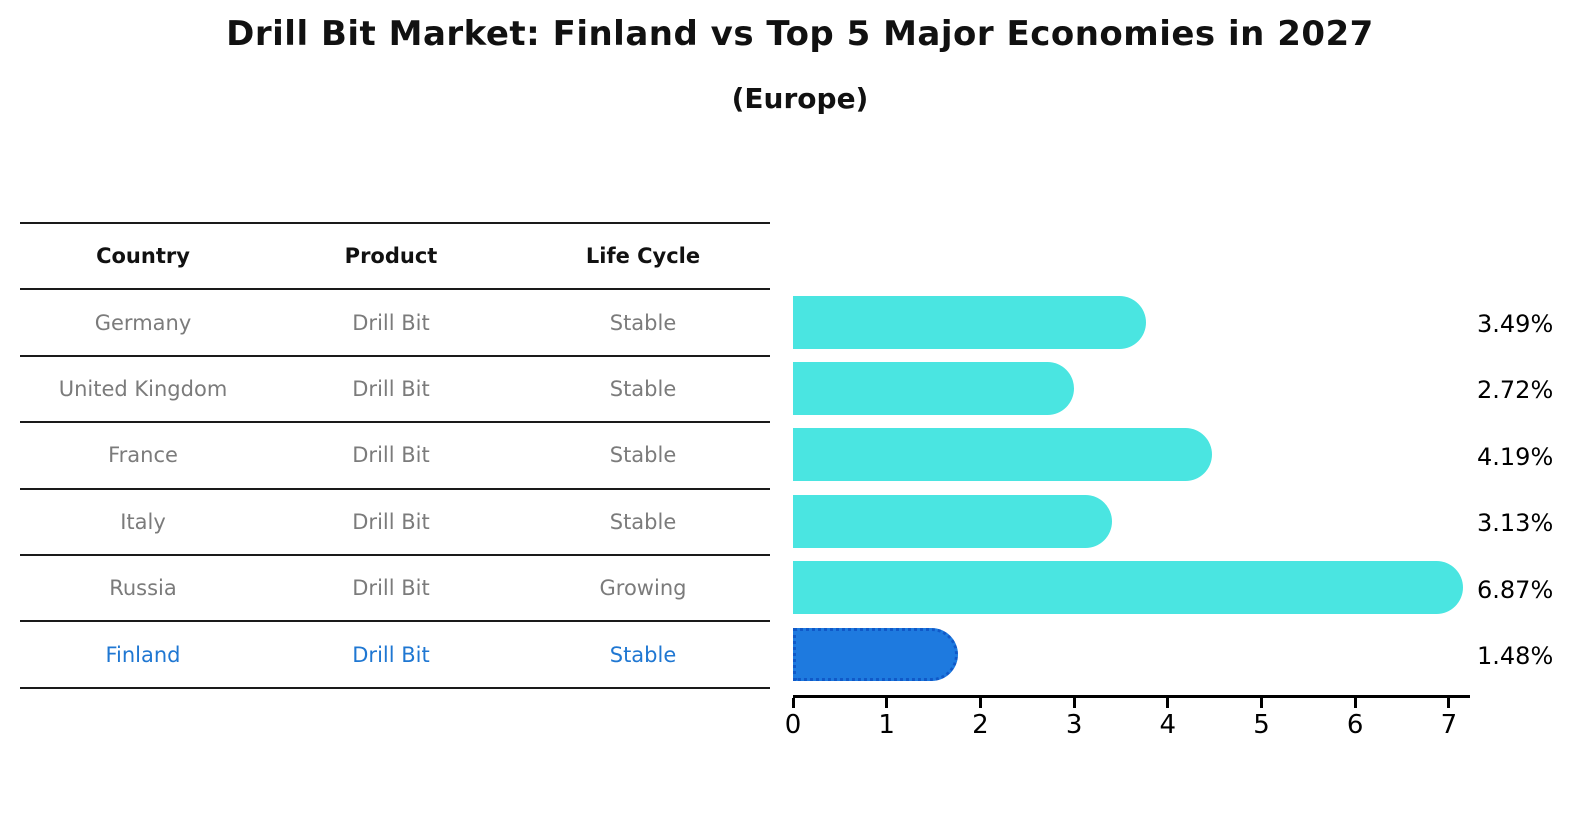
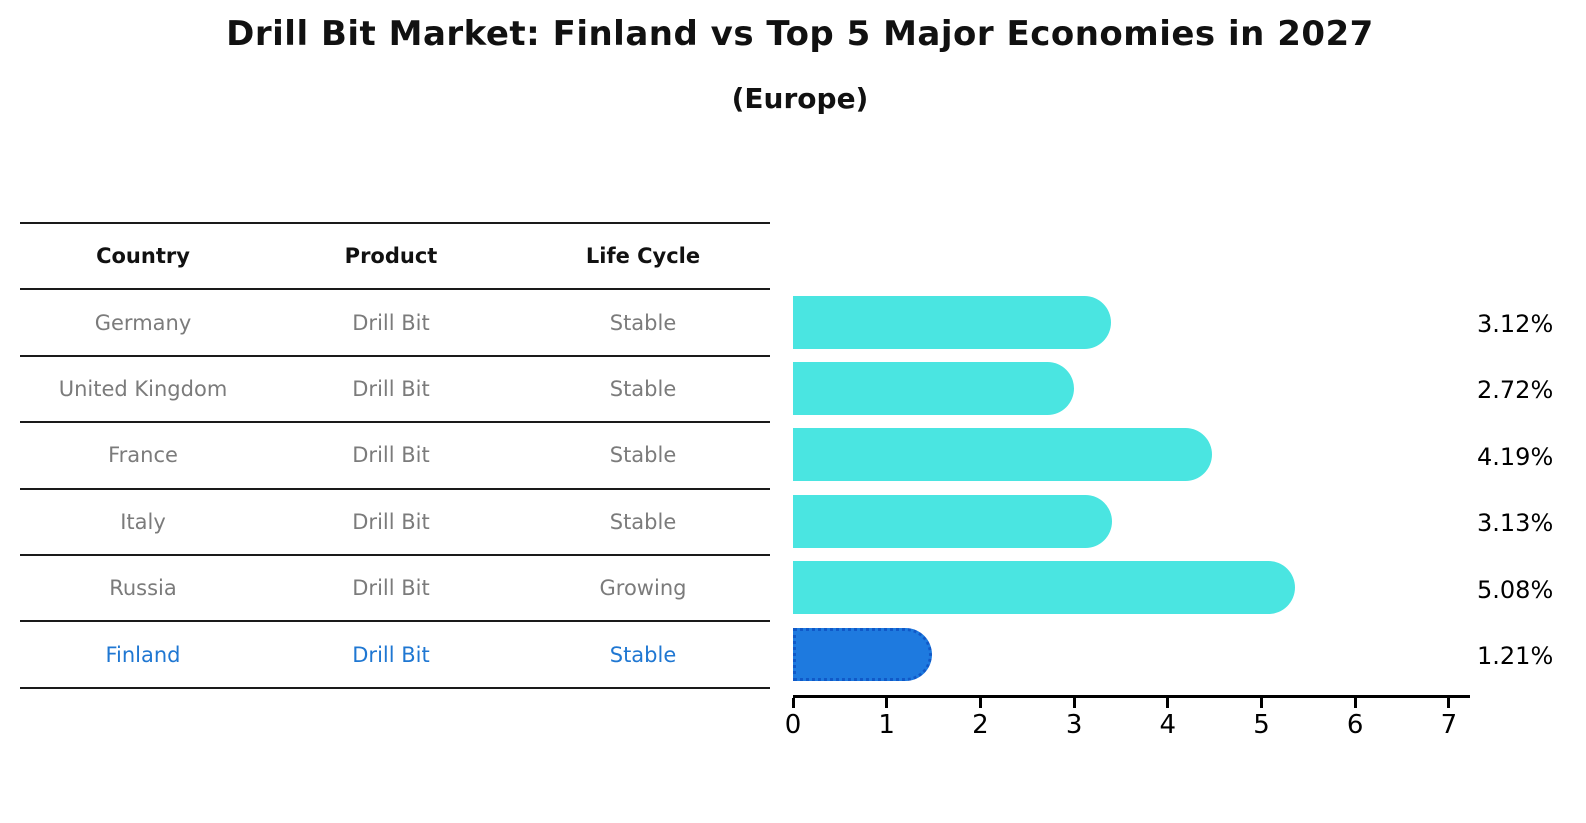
Germany: 3.49% -> 3.12%
Russia: 6.87% -> 5.08%
Finland: 1.48% -> 1.21%
